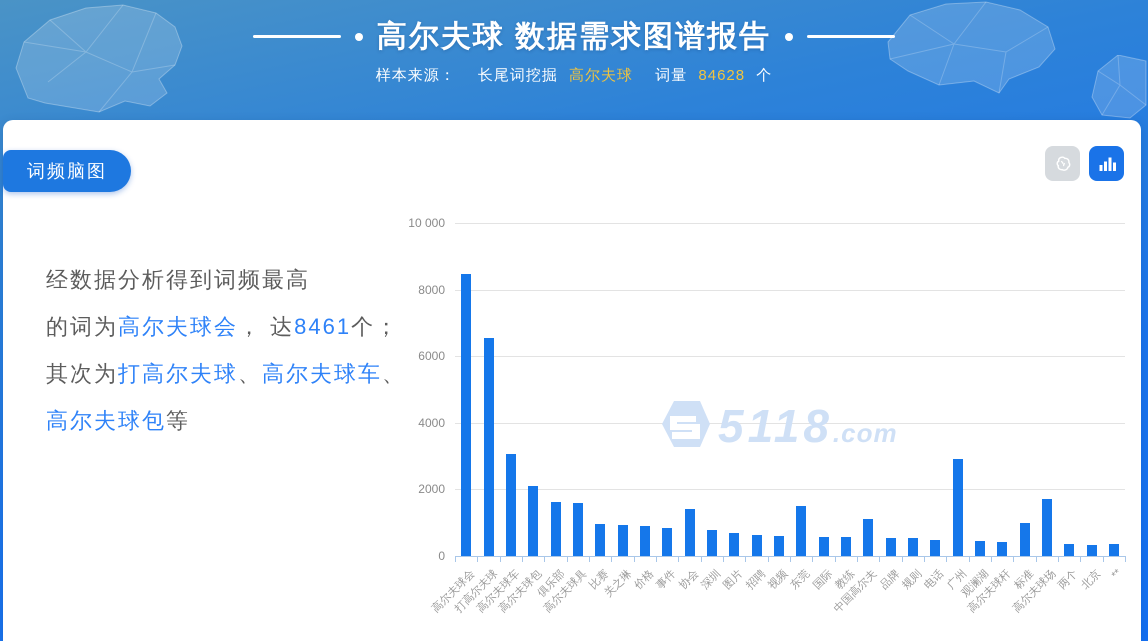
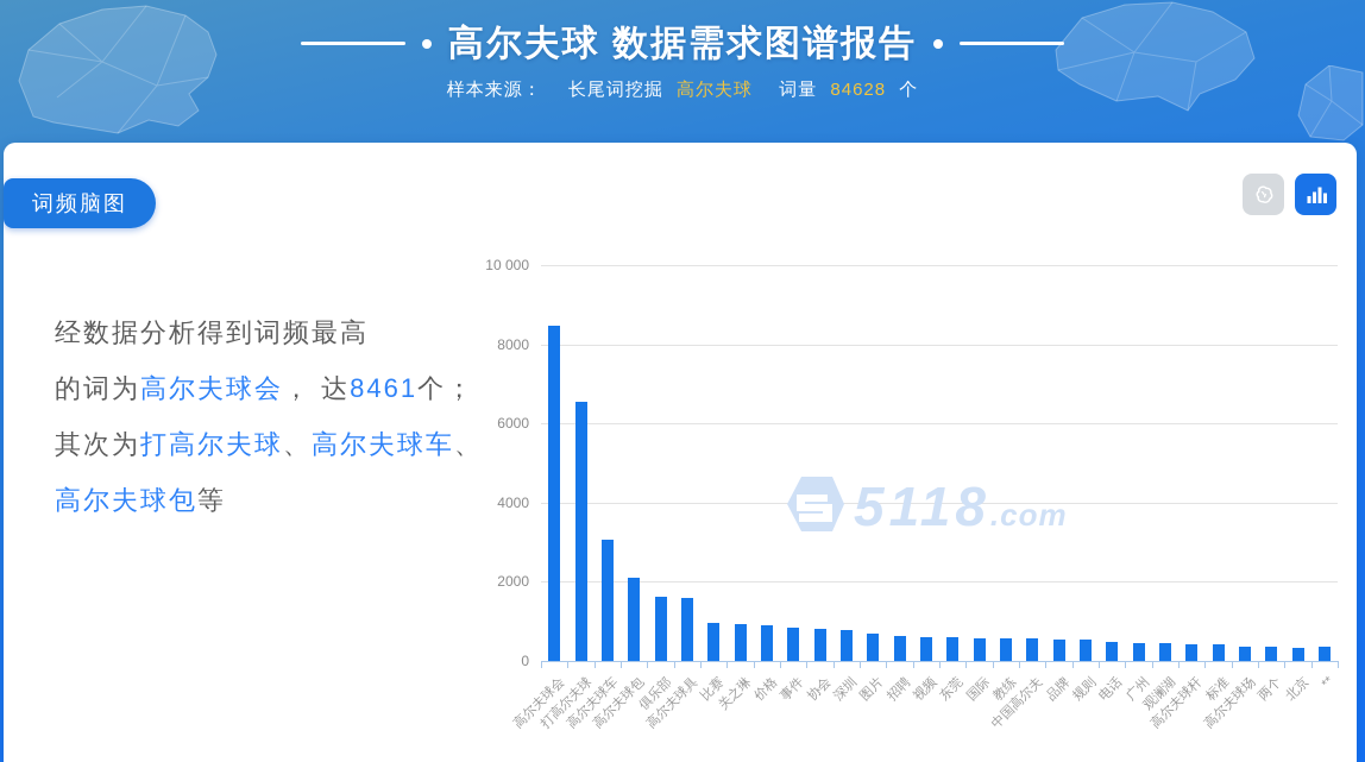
协会: 1400 -> 800
东莞: 1500 -> 600
中国高尔夫: 1100 -> 600
广州: 2900 -> 500
标准: 1000 -> 400
高尔夫球场: 1700 -> 400
